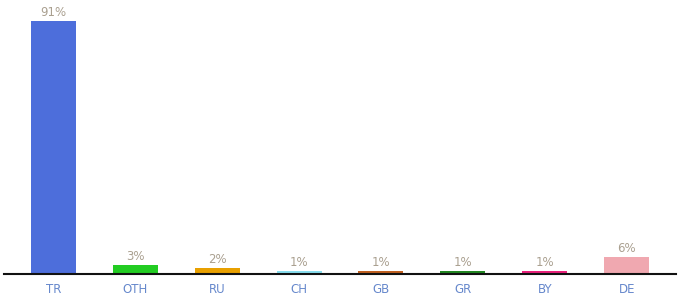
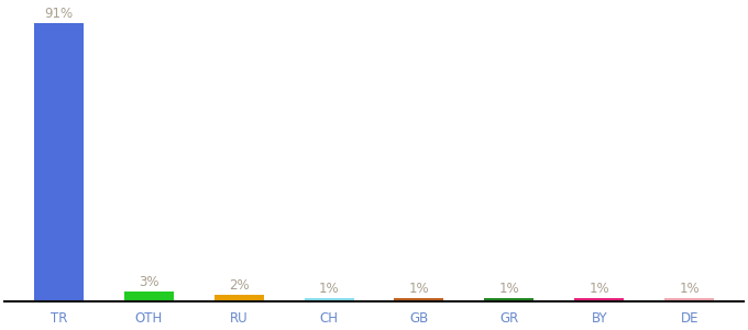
DE: 6% -> 1%
